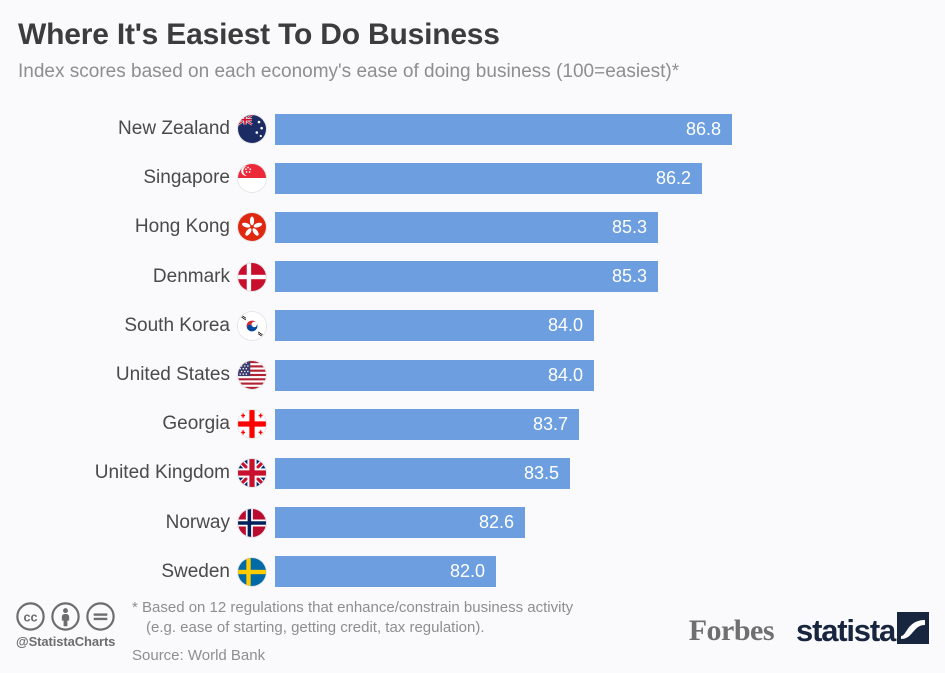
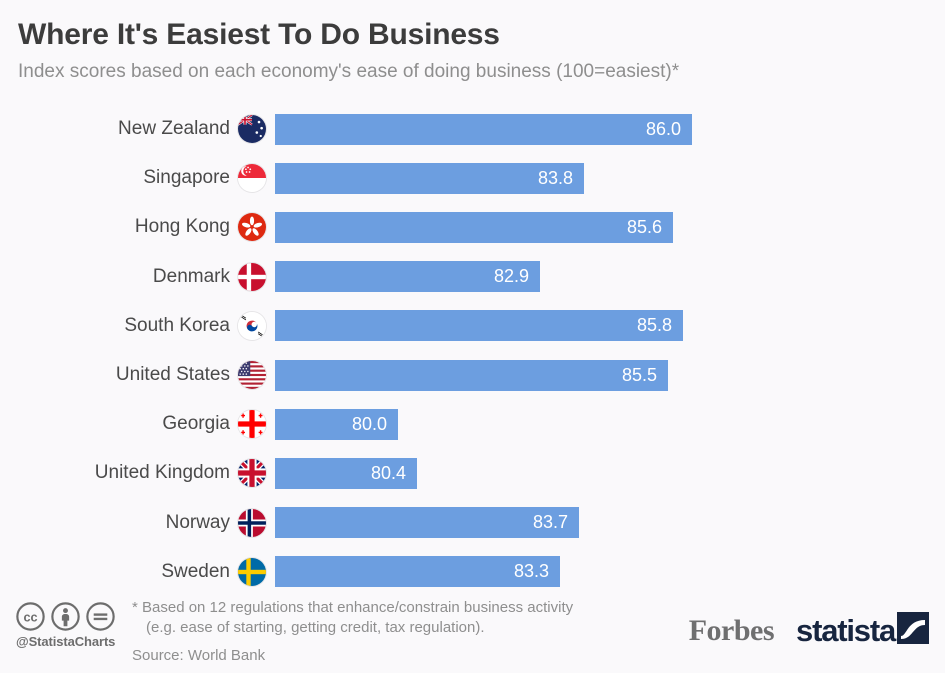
New Zealand: 86.8 -> 86.0
Singapore: 86.2 -> 83.8
Hong Kong: 85.3 -> 85.6
Denmark: 85.3 -> 82.9
South Korea: 84.0 -> 85.8
United States: 84.0 -> 85.5
Georgia: 83.7 -> 80.0
United Kingdom: 83.5 -> 80.4
Norway: 82.6 -> 83.7
Sweden: 82.0 -> 83.3
